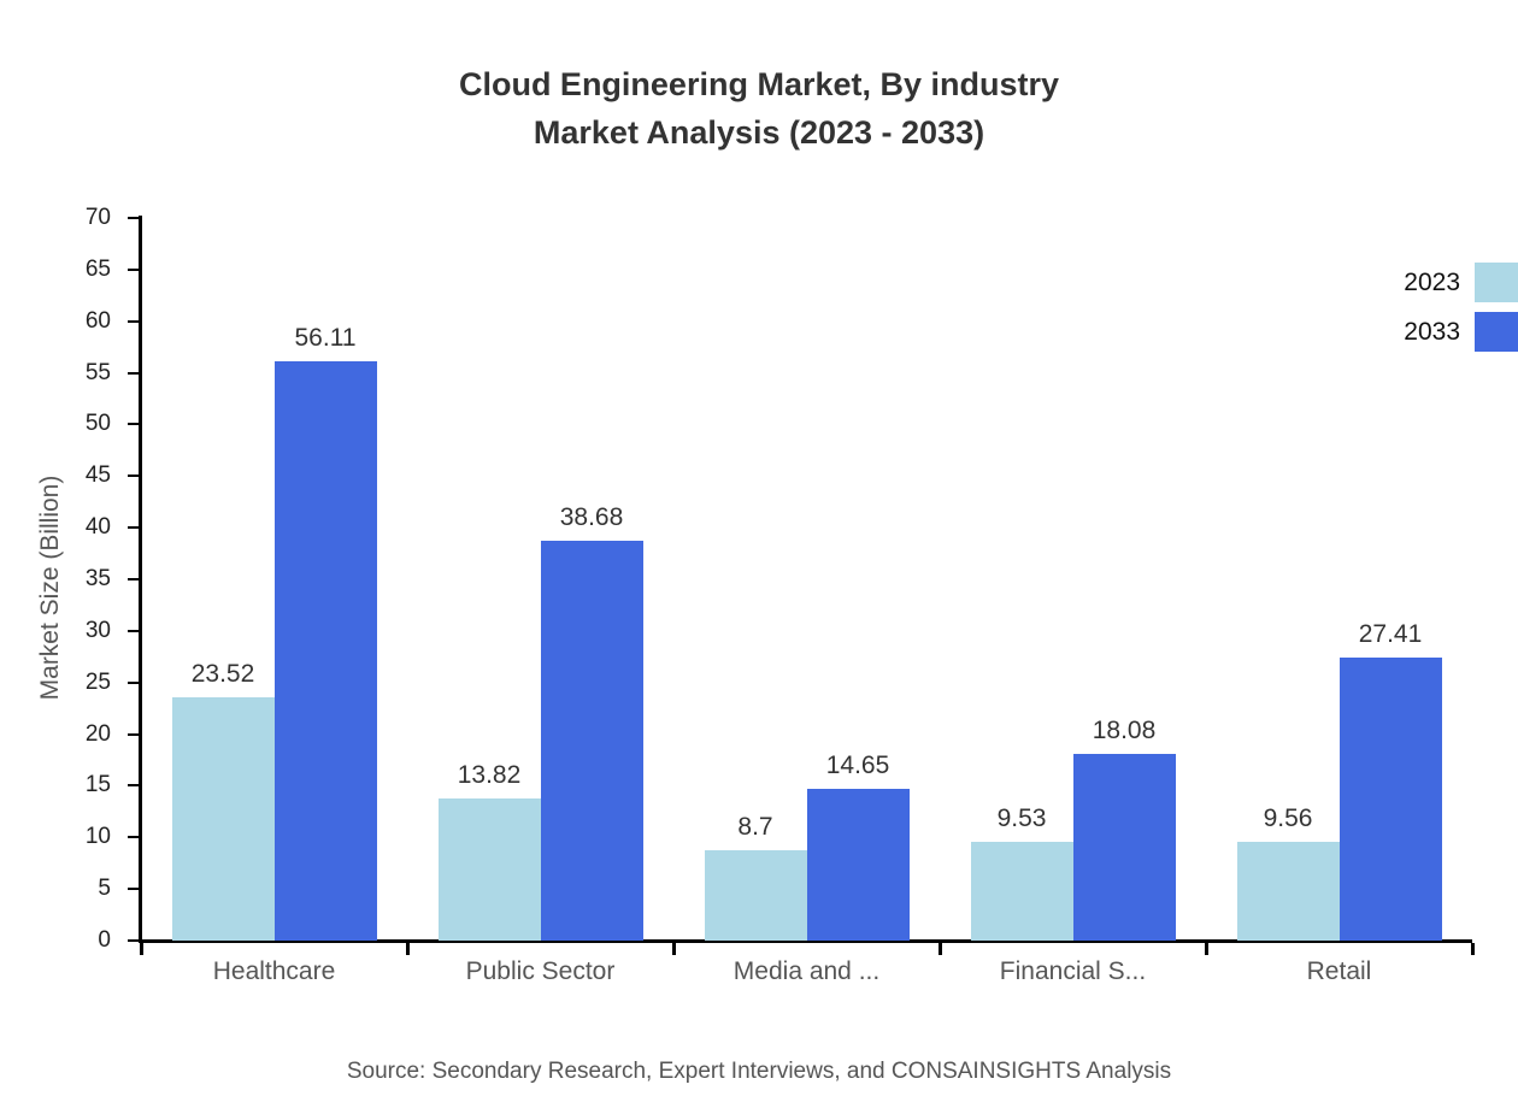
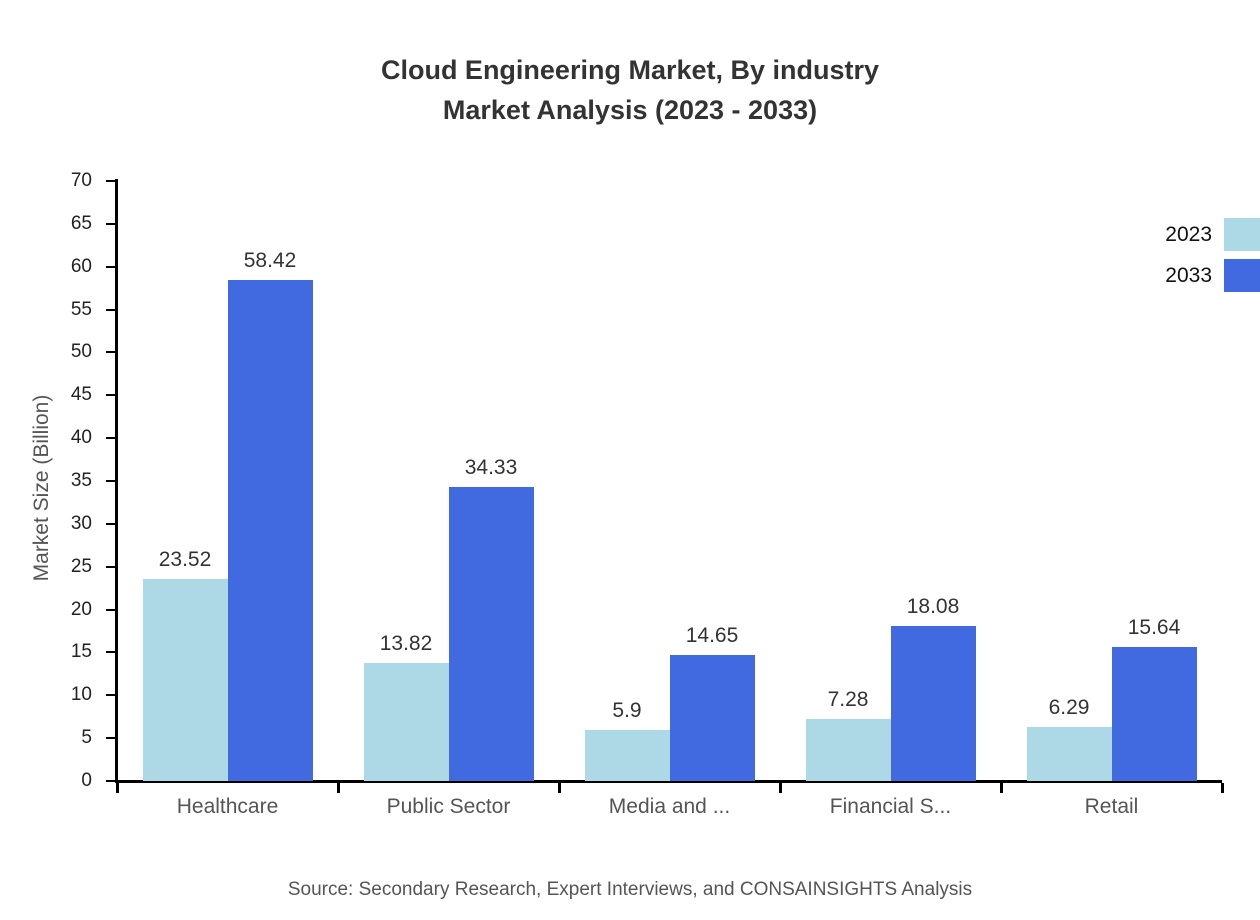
2033/Healthcare: 56.11 -> 58.42
2033/Public Sector: 38.68 -> 34.33
2023/Media and ...: 8.7 -> 5.9
2023/Financial S...: 9.53 -> 7.28
2023/Retail: 9.56 -> 6.29
2033/Retail: 27.41 -> 15.64
